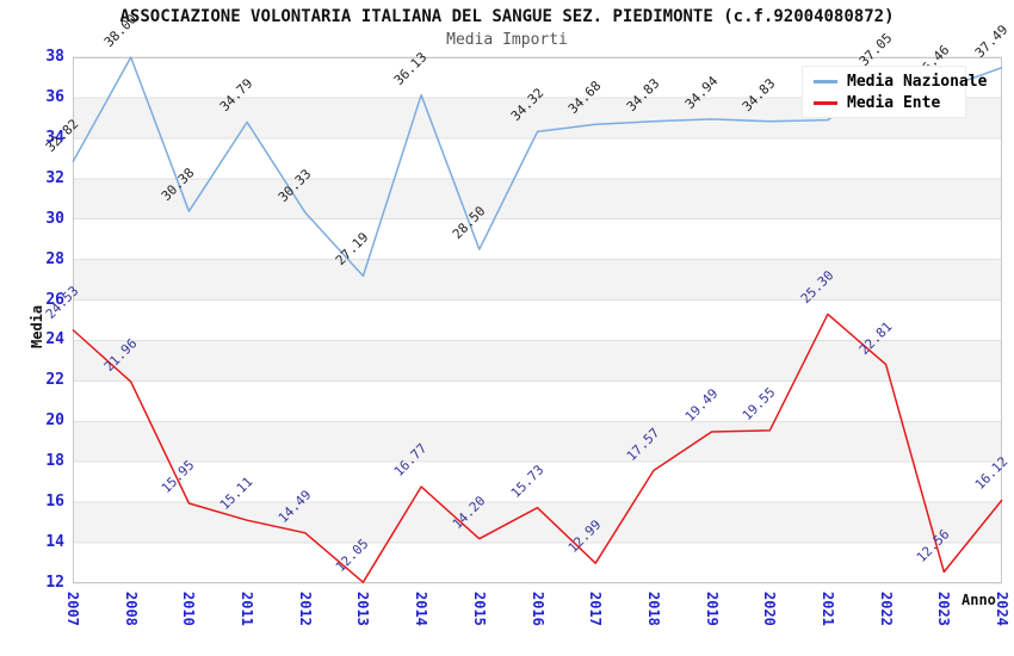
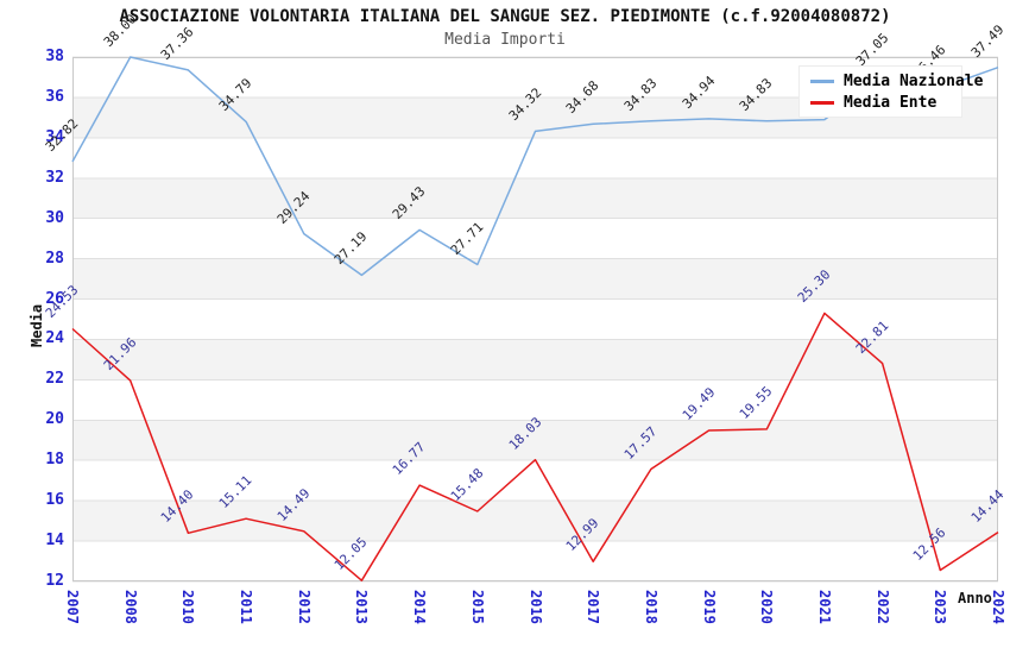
Media Nazionale/2010: 30.38 -> 37.36
Media Ente/2010: 15.95 -> 14.40
Media Nazionale/2012: 30.33 -> 29.24
Media Nazionale/2014: 36.13 -> 29.43
Media Nazionale/2015: 28.50 -> 27.71
Media Ente/2015: 14.20 -> 15.48
Media Ente/2016: 15.73 -> 18.03
Media Ente/2024: 16.12 -> 14.44
